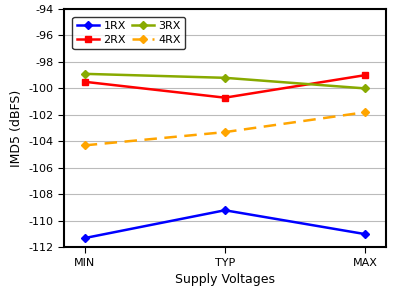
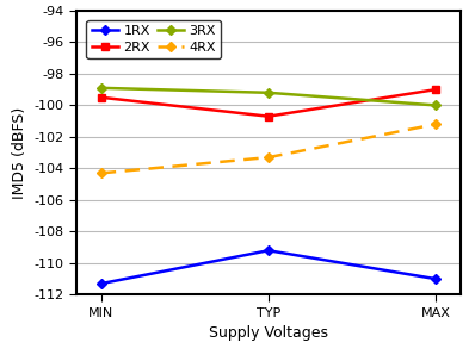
4RX/MAX: -101.8 -> -101.2
